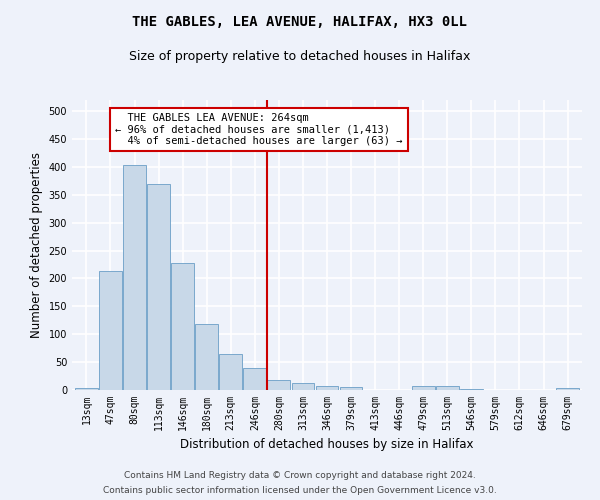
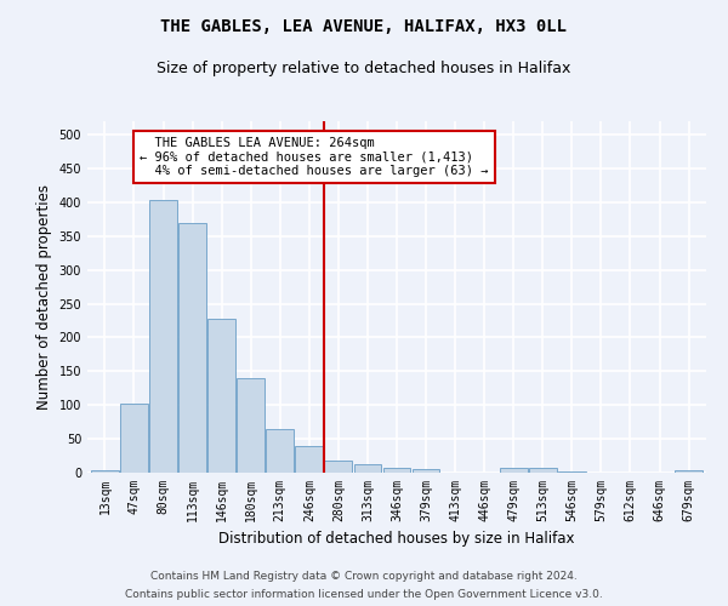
47sqm: 214 -> 102
180sqm: 118 -> 140
